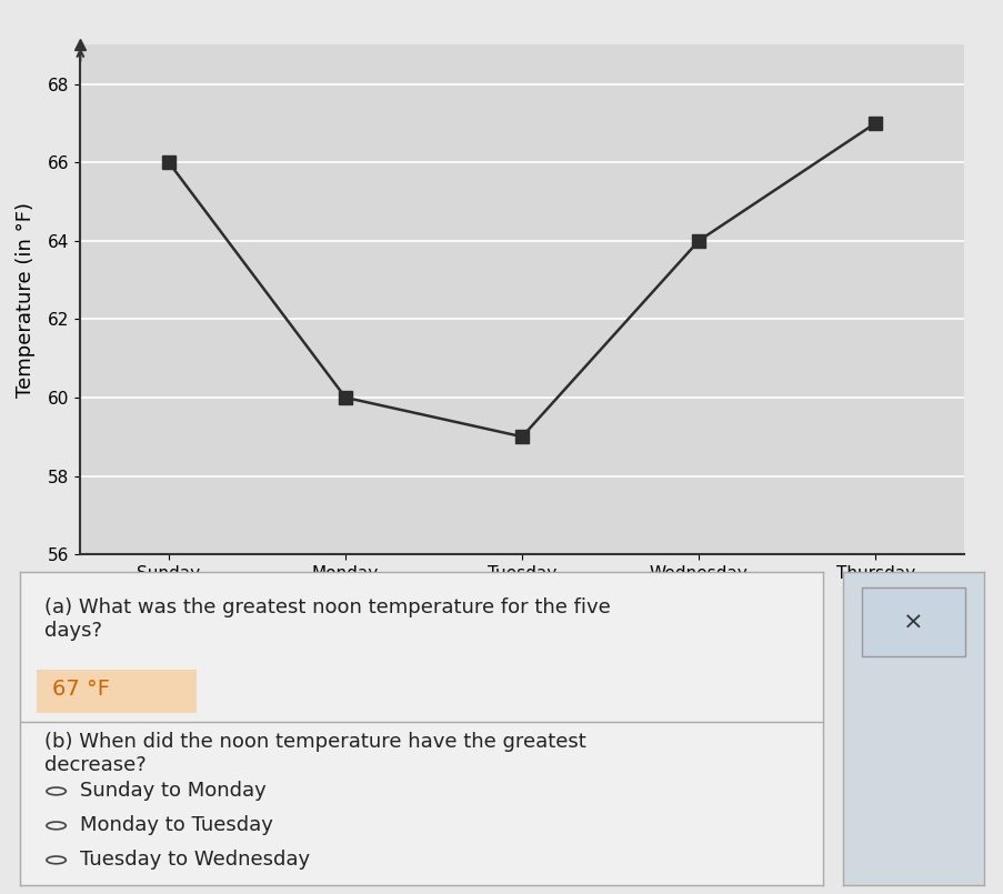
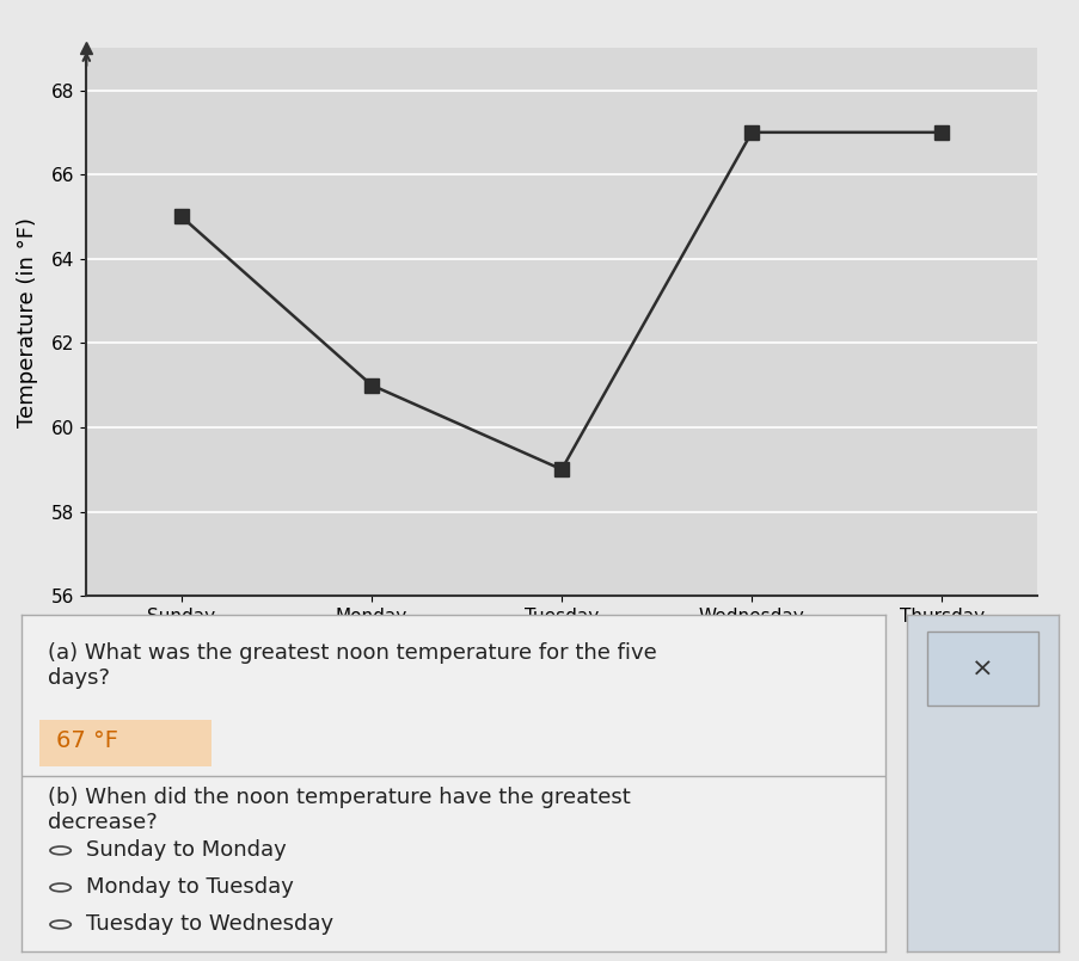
Sunday: 66 -> 65
Monday: 60 -> 61
Wednesday: 64 -> 67
